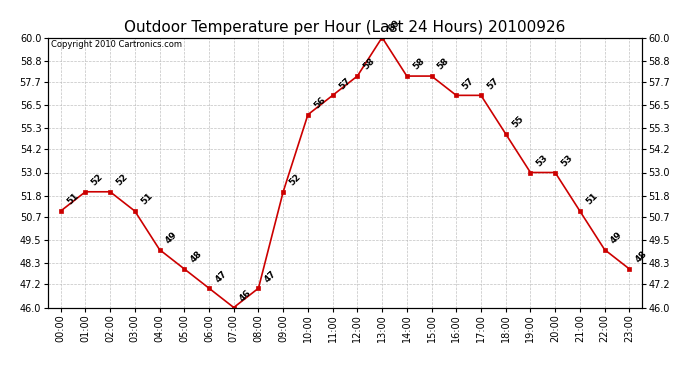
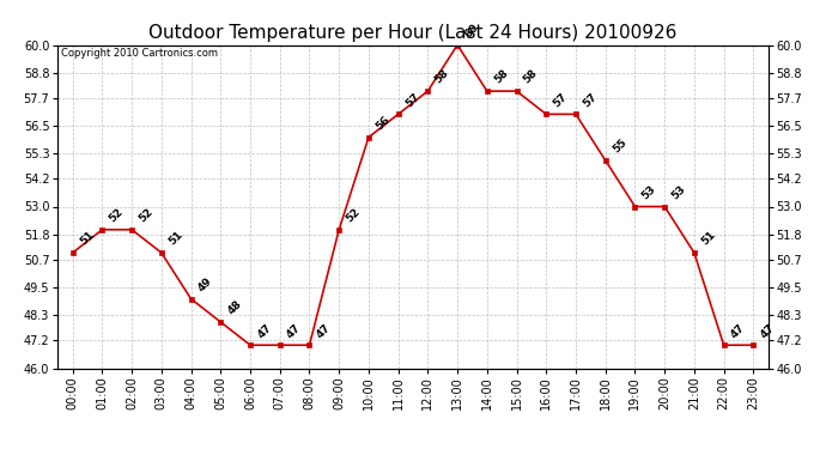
07:00: 46 -> 47
22:00: 49 -> 47
23:00: 48 -> 47
